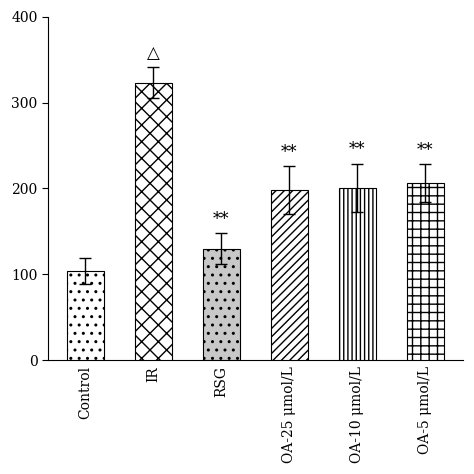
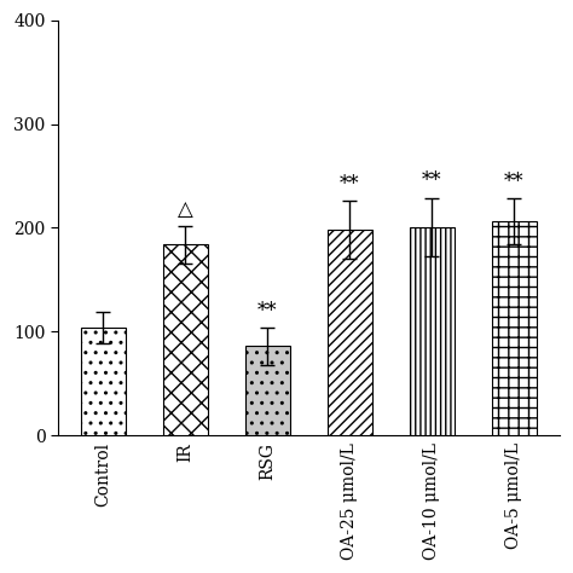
IR: 323 -> 184
RSG: 130 -> 86
